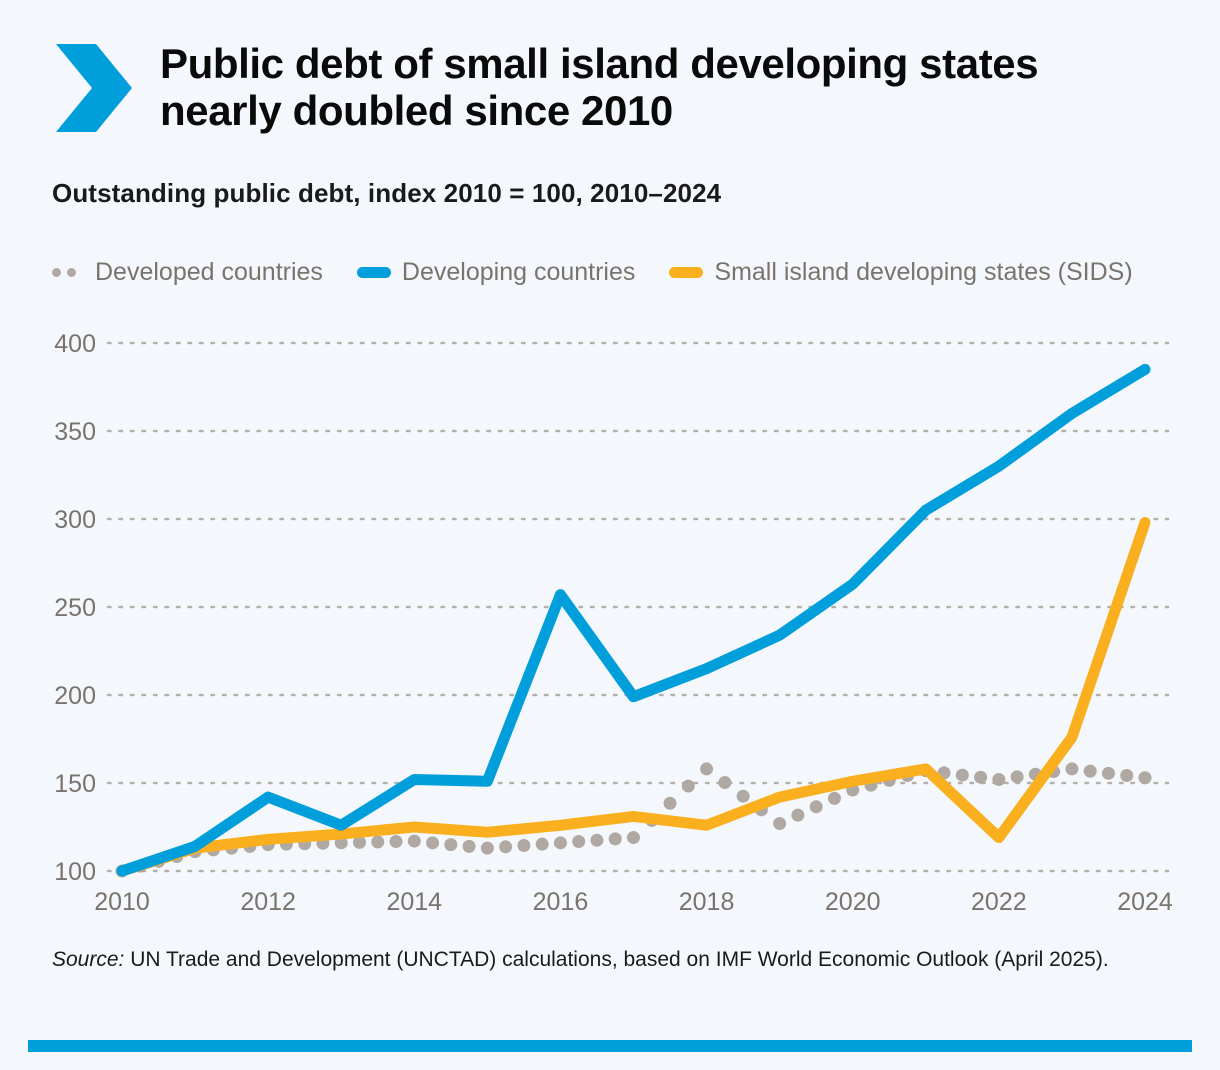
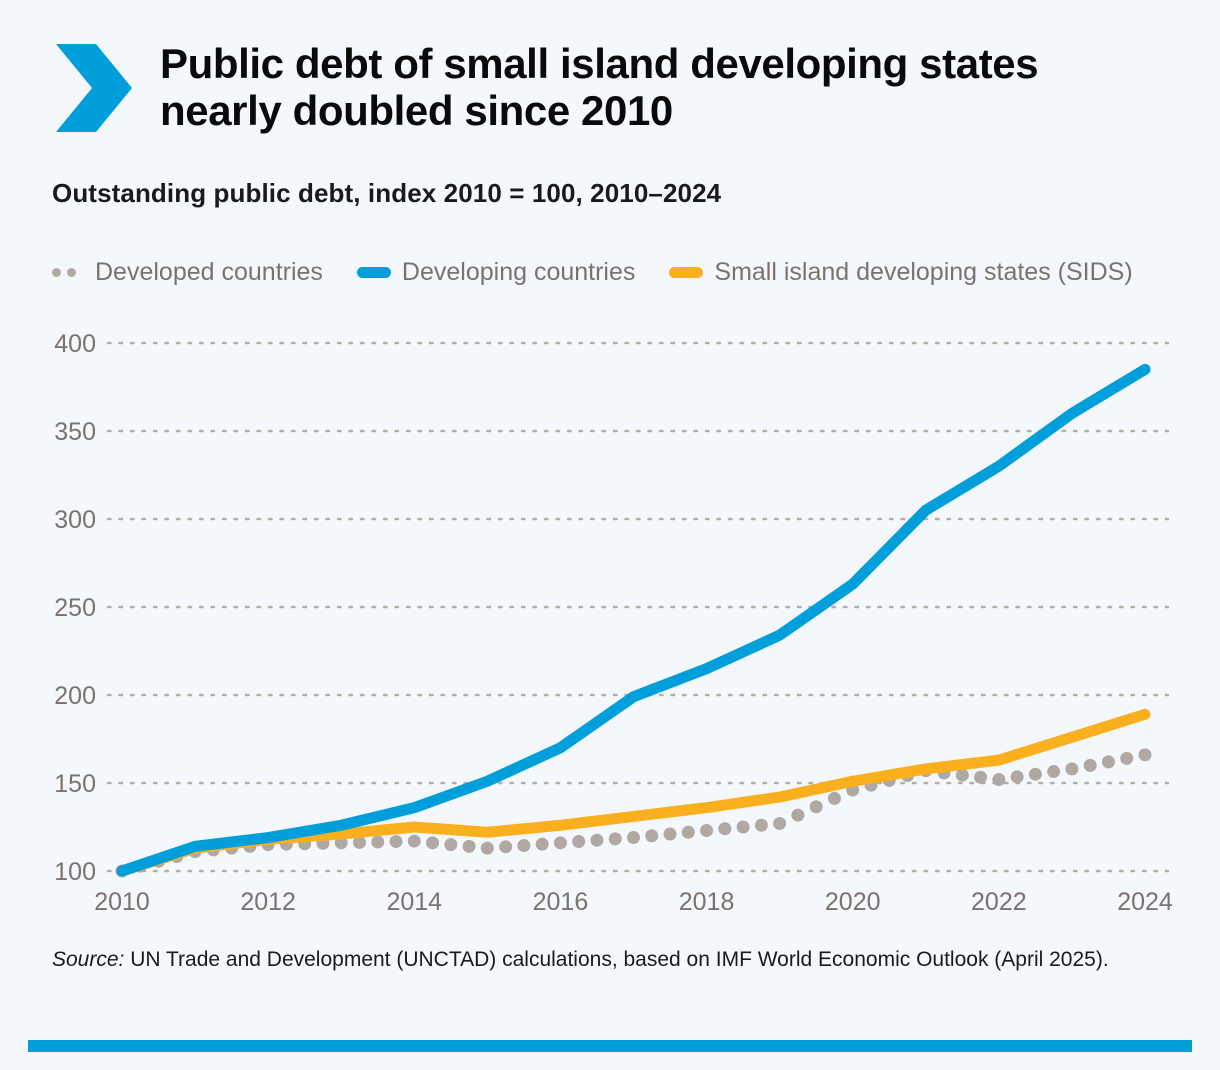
Developing countries/2012: 142 -> 119
Developing countries/2014: 152 -> 136
Developing countries/2016: 257 -> 170
Developed countries/2018: 158 -> 123
Small island developing states (SIDS)/2018: 126 -> 136
Small island developing states (SIDS)/2022: 119 -> 163
Developed countries/2024: 153 -> 166
Small island developing states (SIDS)/2024: 298 -> 189
